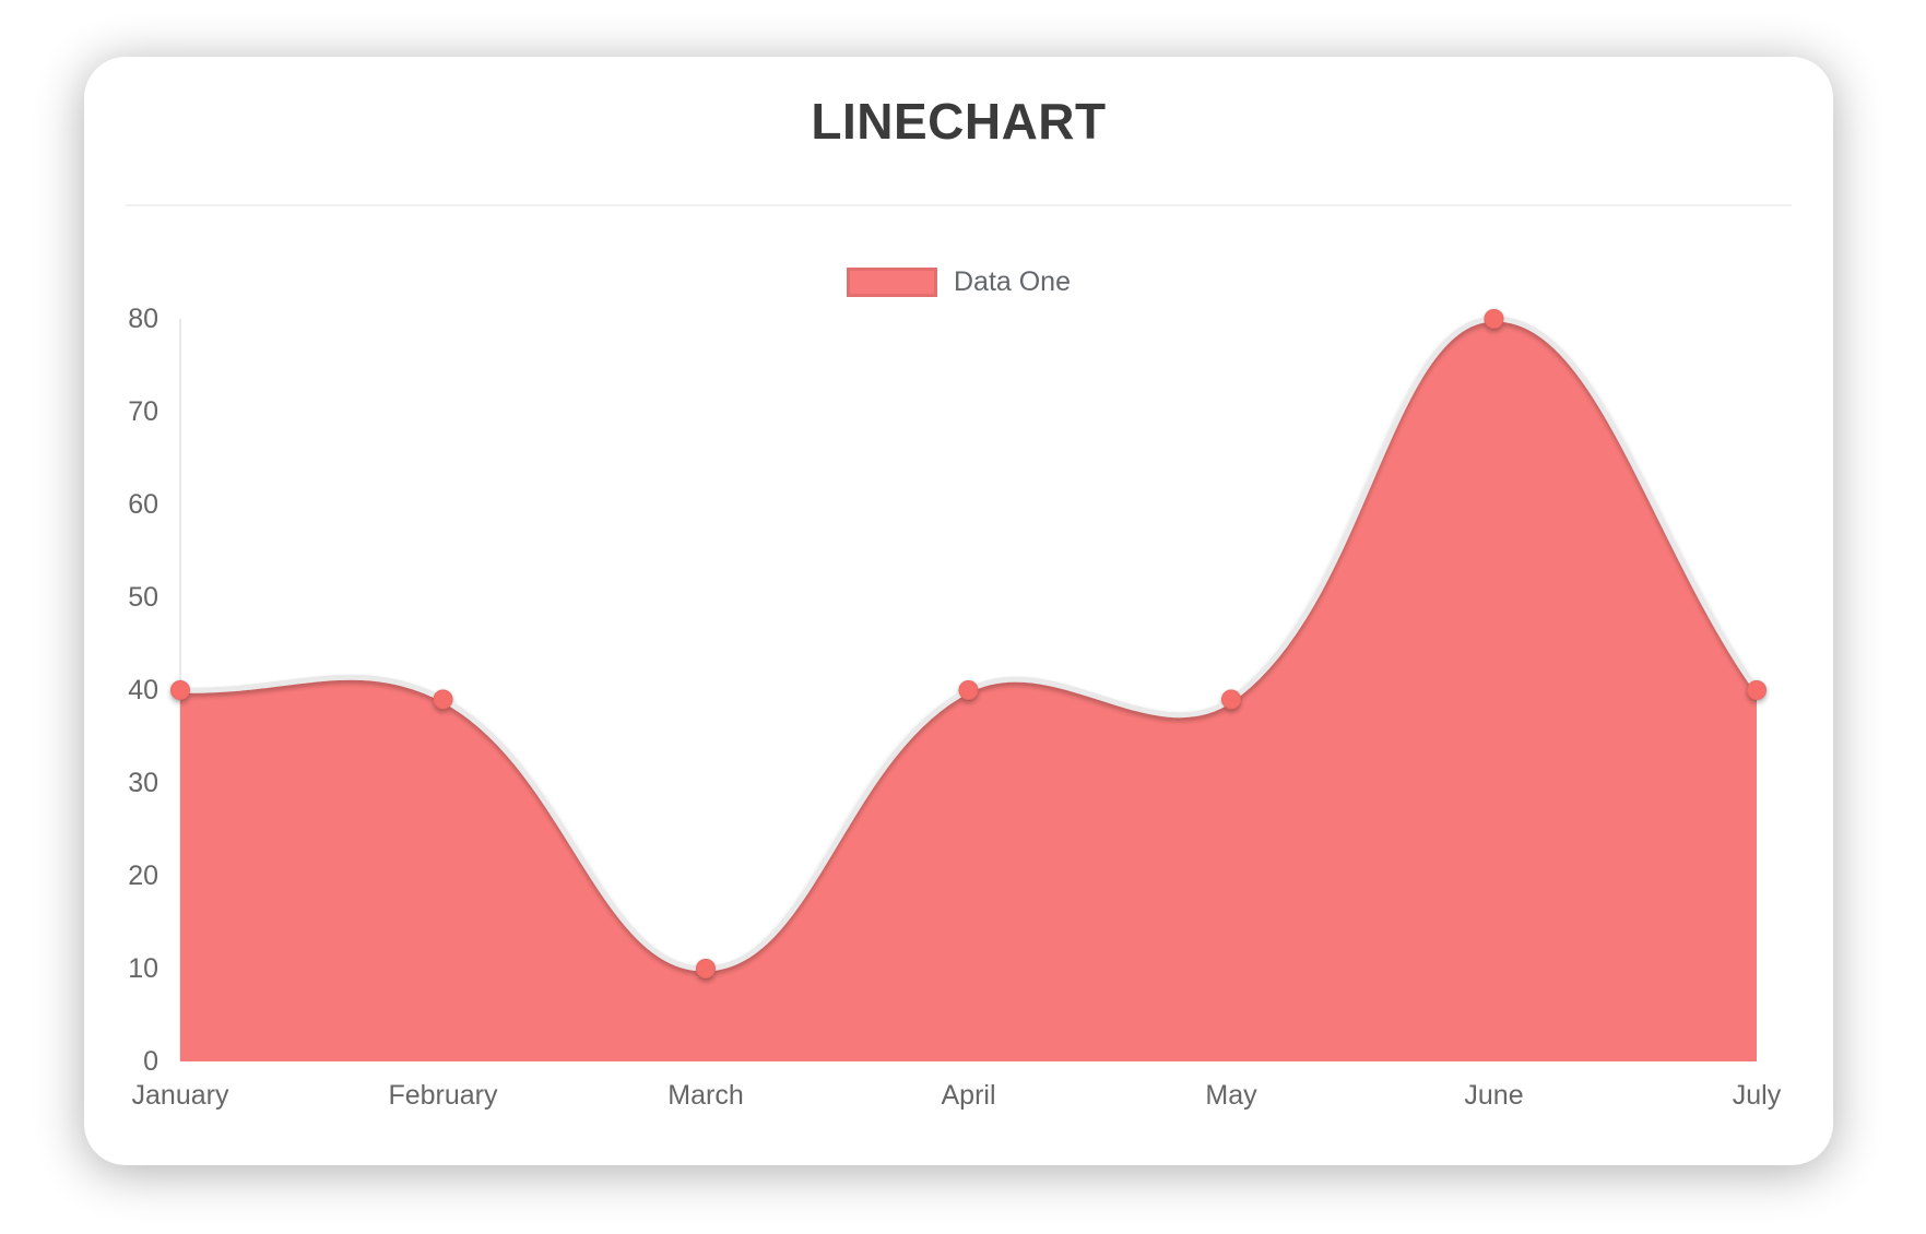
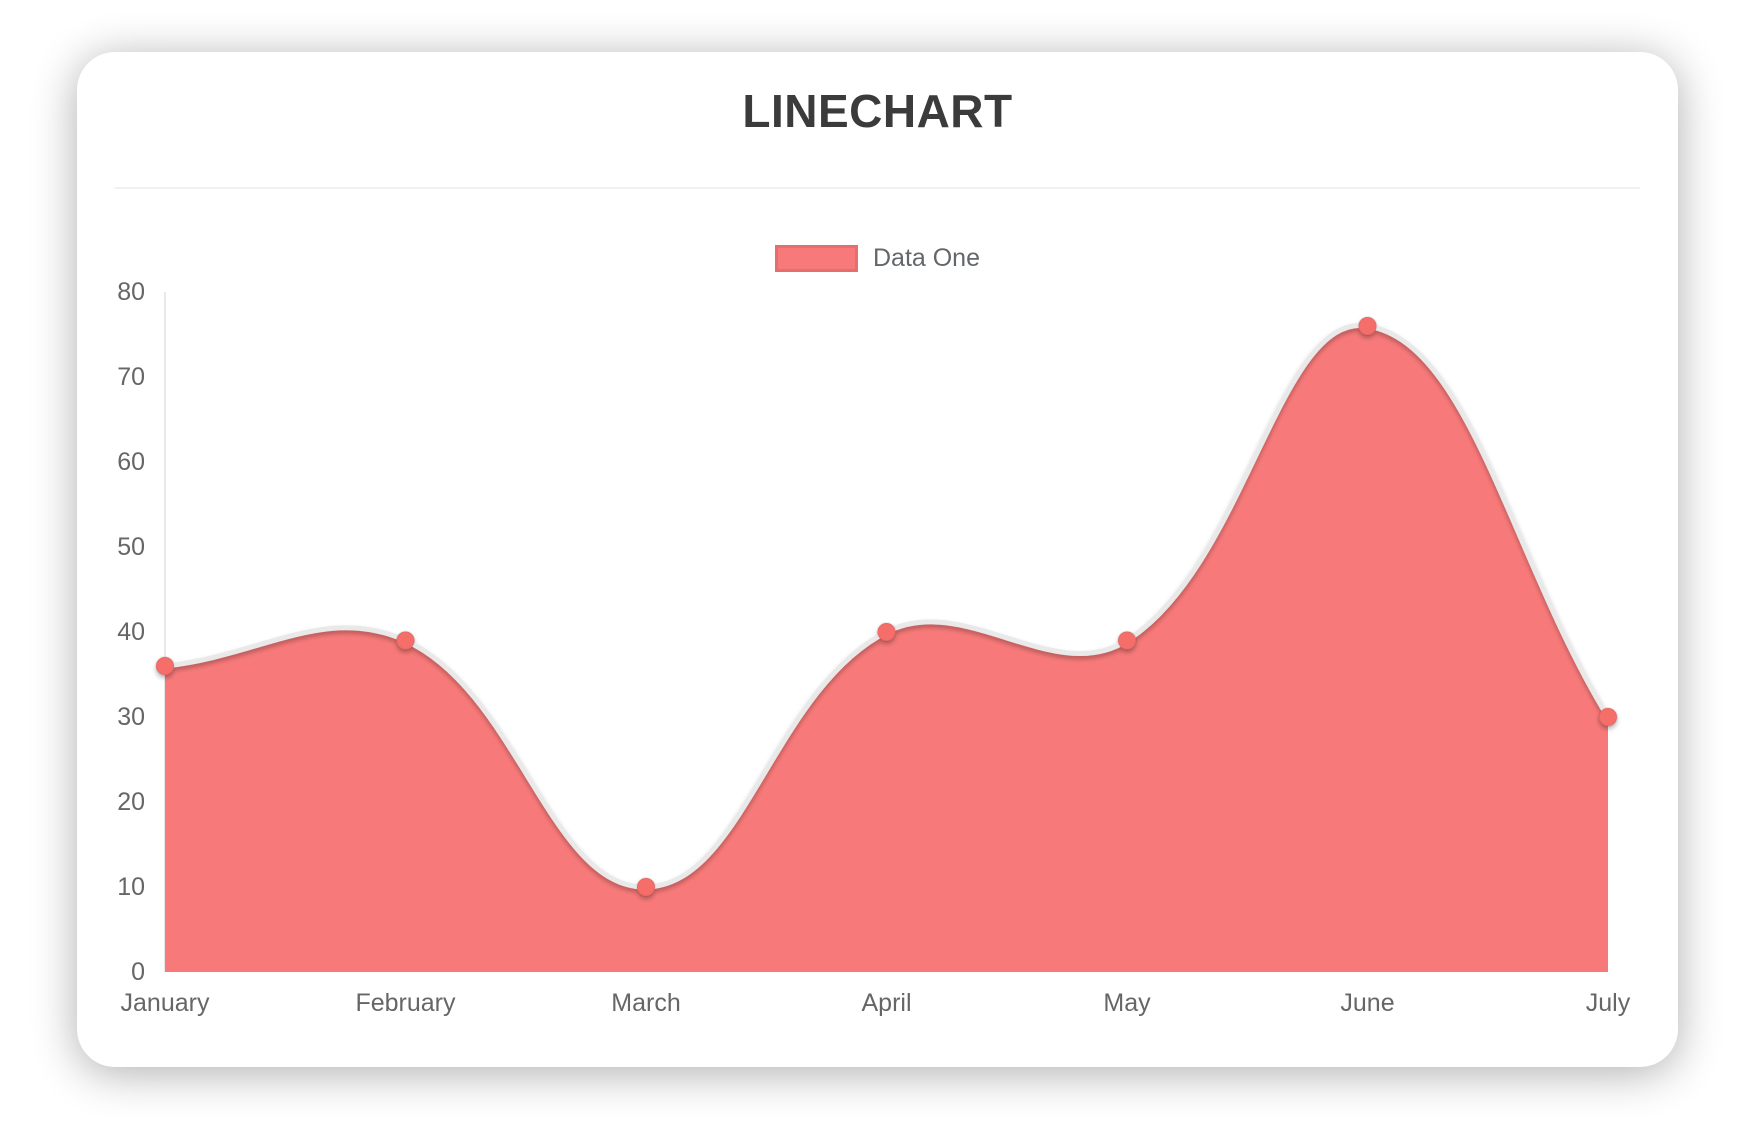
January: 40 -> 36
June: 80 -> 76
July: 40 -> 30
